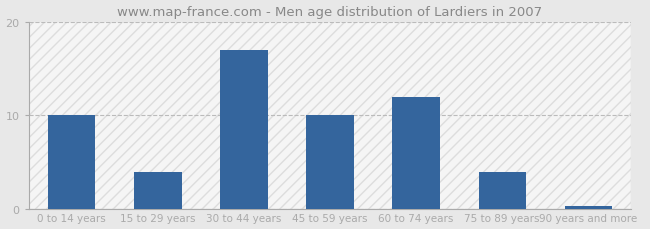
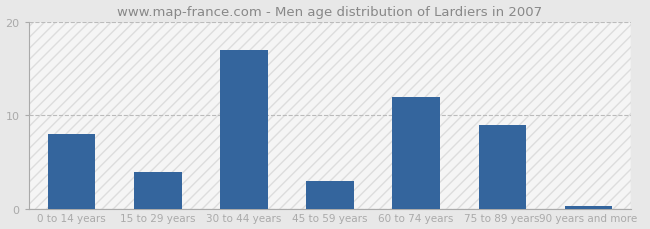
0 to 14 years: 10.0 -> 8.0
45 to 59 years: 10.0 -> 3.0
75 to 89 years: 4.0 -> 9.0
